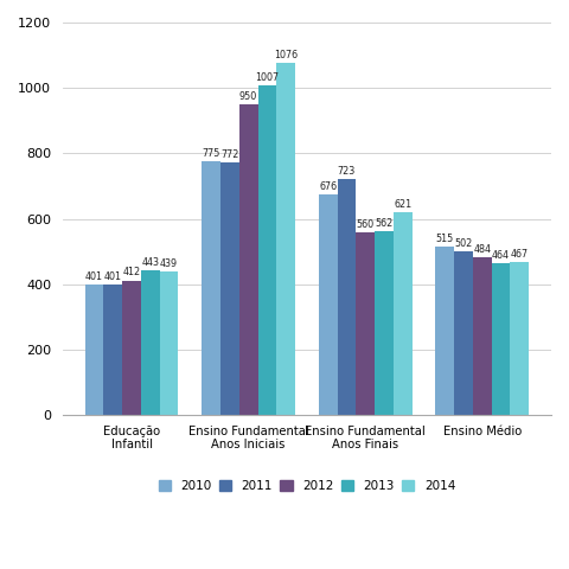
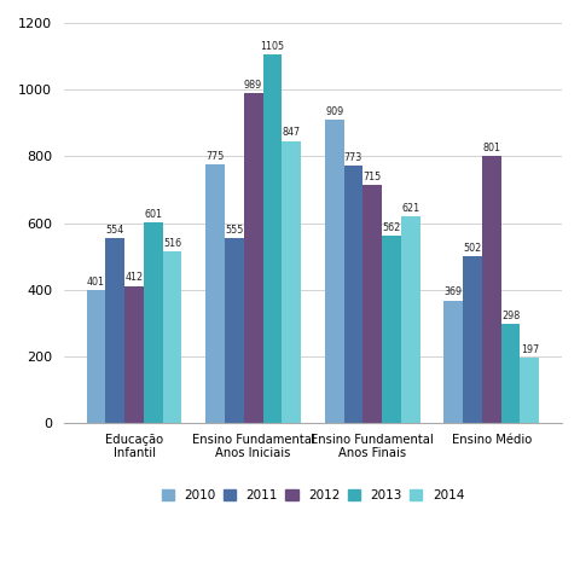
2011/Educação Infantil: 401 -> 554
2013/Educação Infantil: 443 -> 601
2014/Educação Infantil: 439 -> 516
2011/Ensino Fundamental Anos Iniciais: 772 -> 555
2012/Ensino Fundamental Anos Iniciais: 950 -> 989
2013/Ensino Fundamental Anos Iniciais: 1007 -> 1105
2014/Ensino Fundamental Anos Iniciais: 1076 -> 847
2010/Ensino Fundamental Anos Finais: 676 -> 909
2011/Ensino Fundamental Anos Finais: 723 -> 773
2012/Ensino Fundamental Anos Finais: 560 -> 715
2010/Ensino Médio: 515 -> 369
2012/Ensino Médio: 484 -> 801
2013/Ensino Médio: 464 -> 298
2014/Ensino Médio: 467 -> 197
